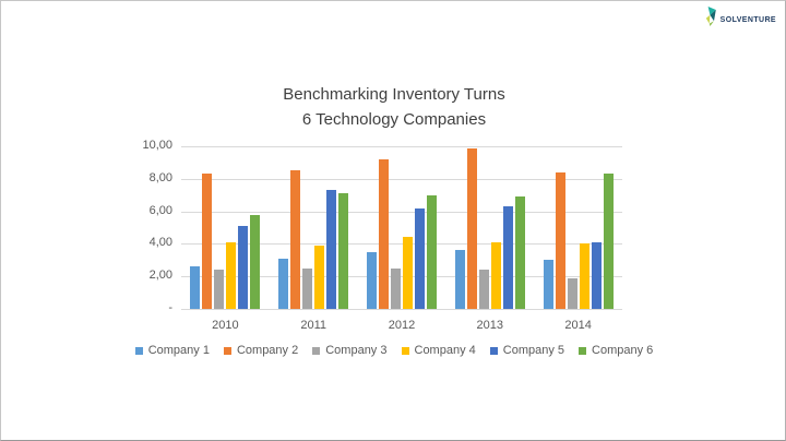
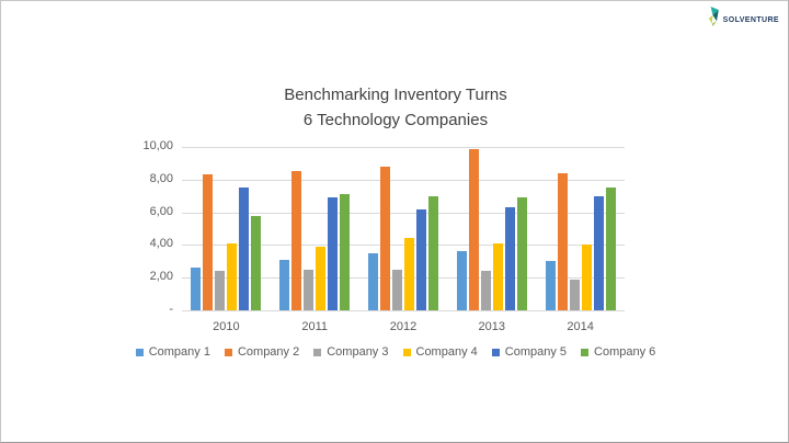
Company 5/2010: 5,1 -> 7,5
Company 5/2011: 7,3 -> 6,9
Company 2/2012: 9,2 -> 8,8
Company 5/2014: 4,1 -> 7,0
Company 6/2014: 8,3 -> 7,5
